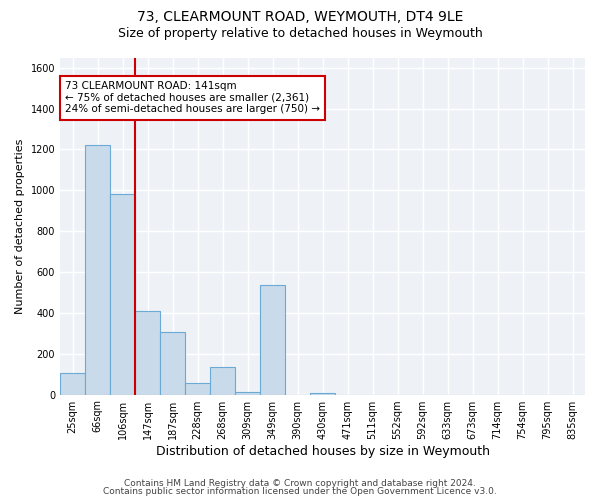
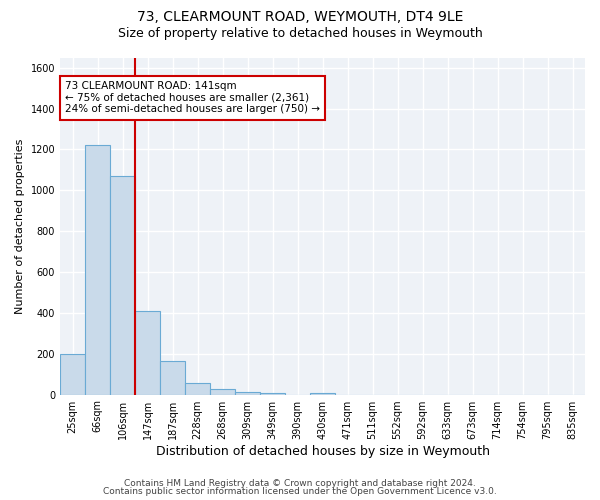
25sqm: 105 -> 200
106sqm: 980 -> 1070
187sqm: 305 -> 165
268sqm: 135 -> 25
349sqm: 535 -> 10
